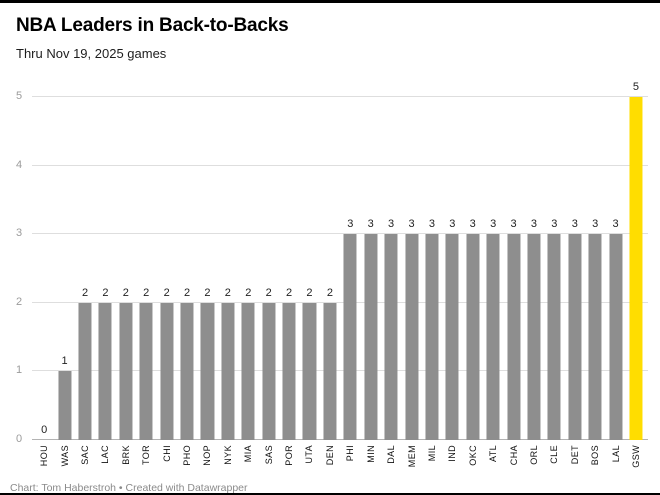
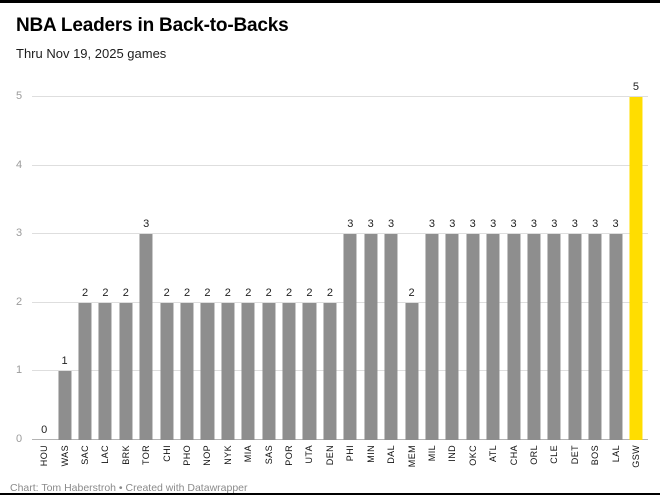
TOR: 2 -> 3
MEM: 3 -> 2
